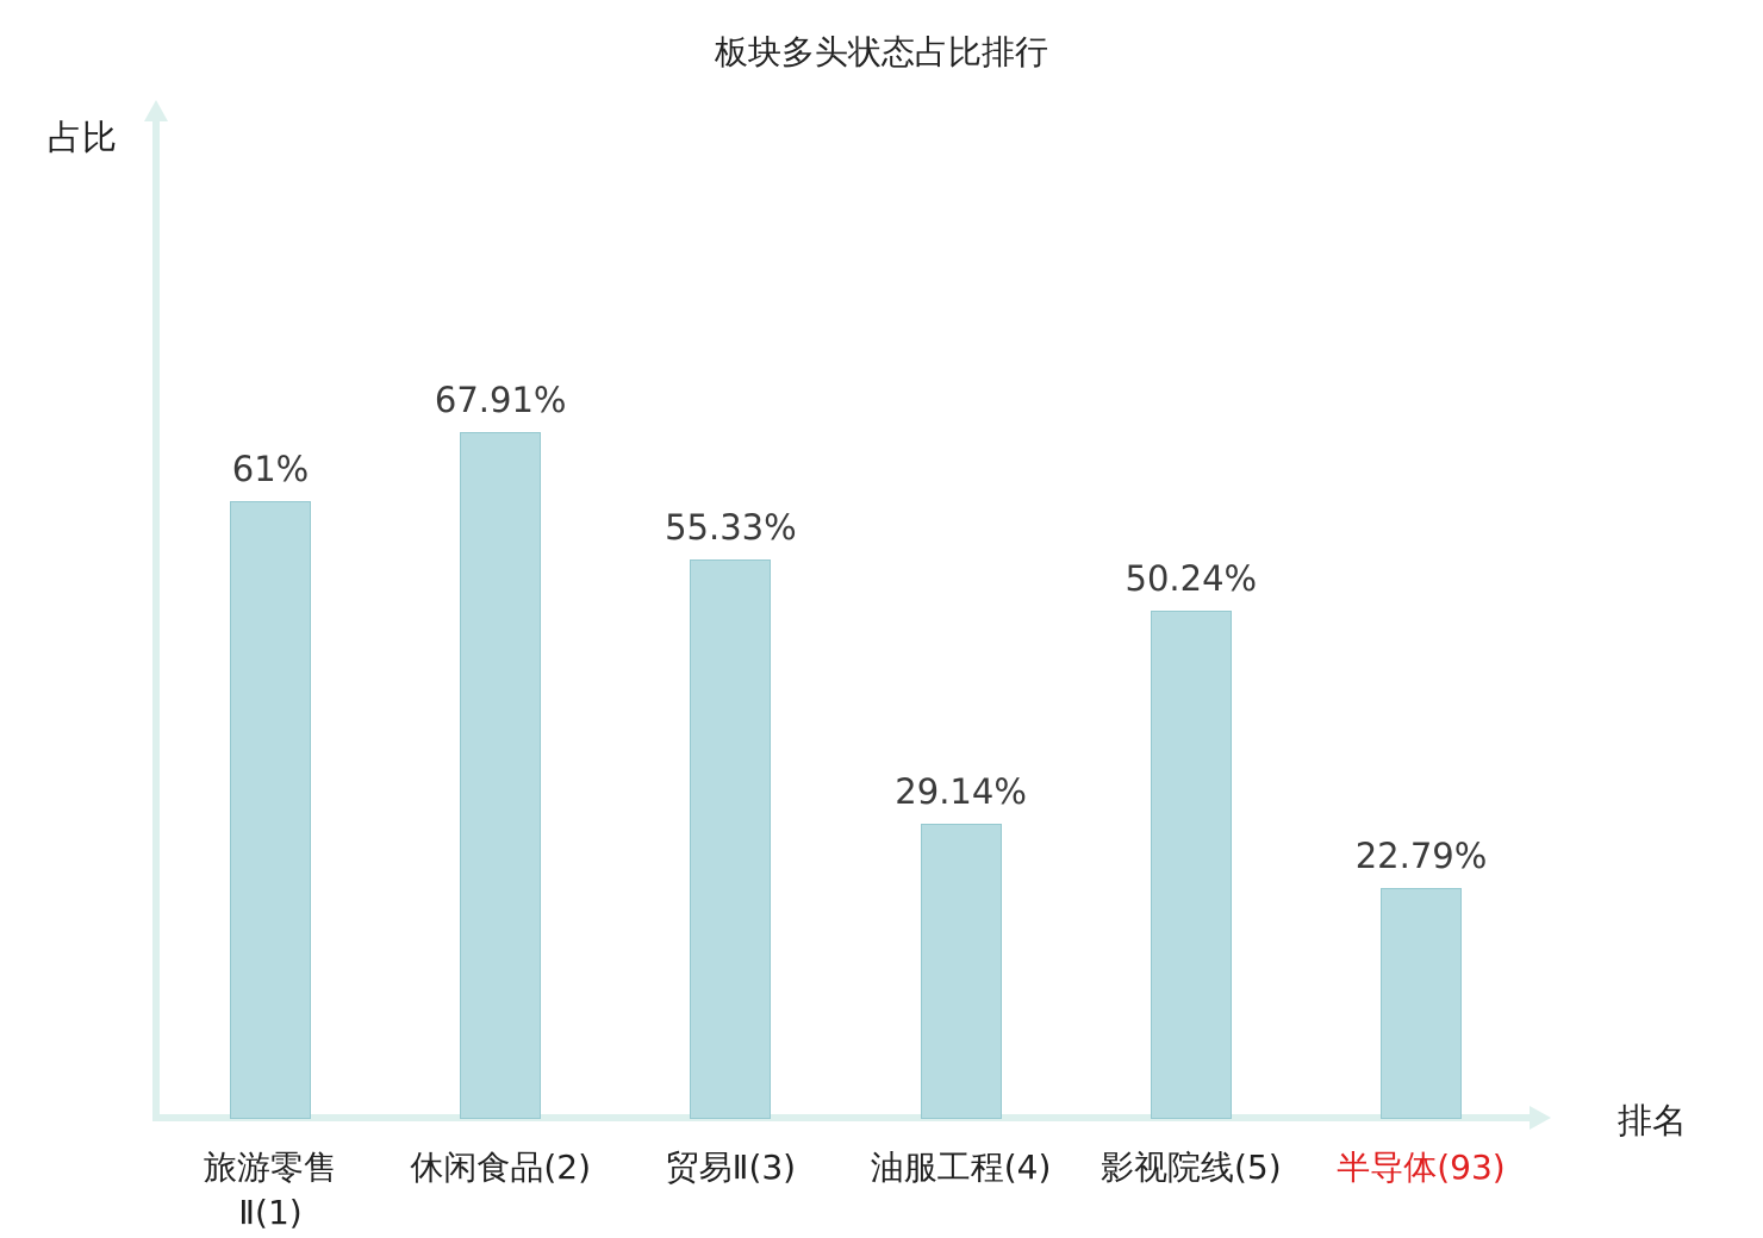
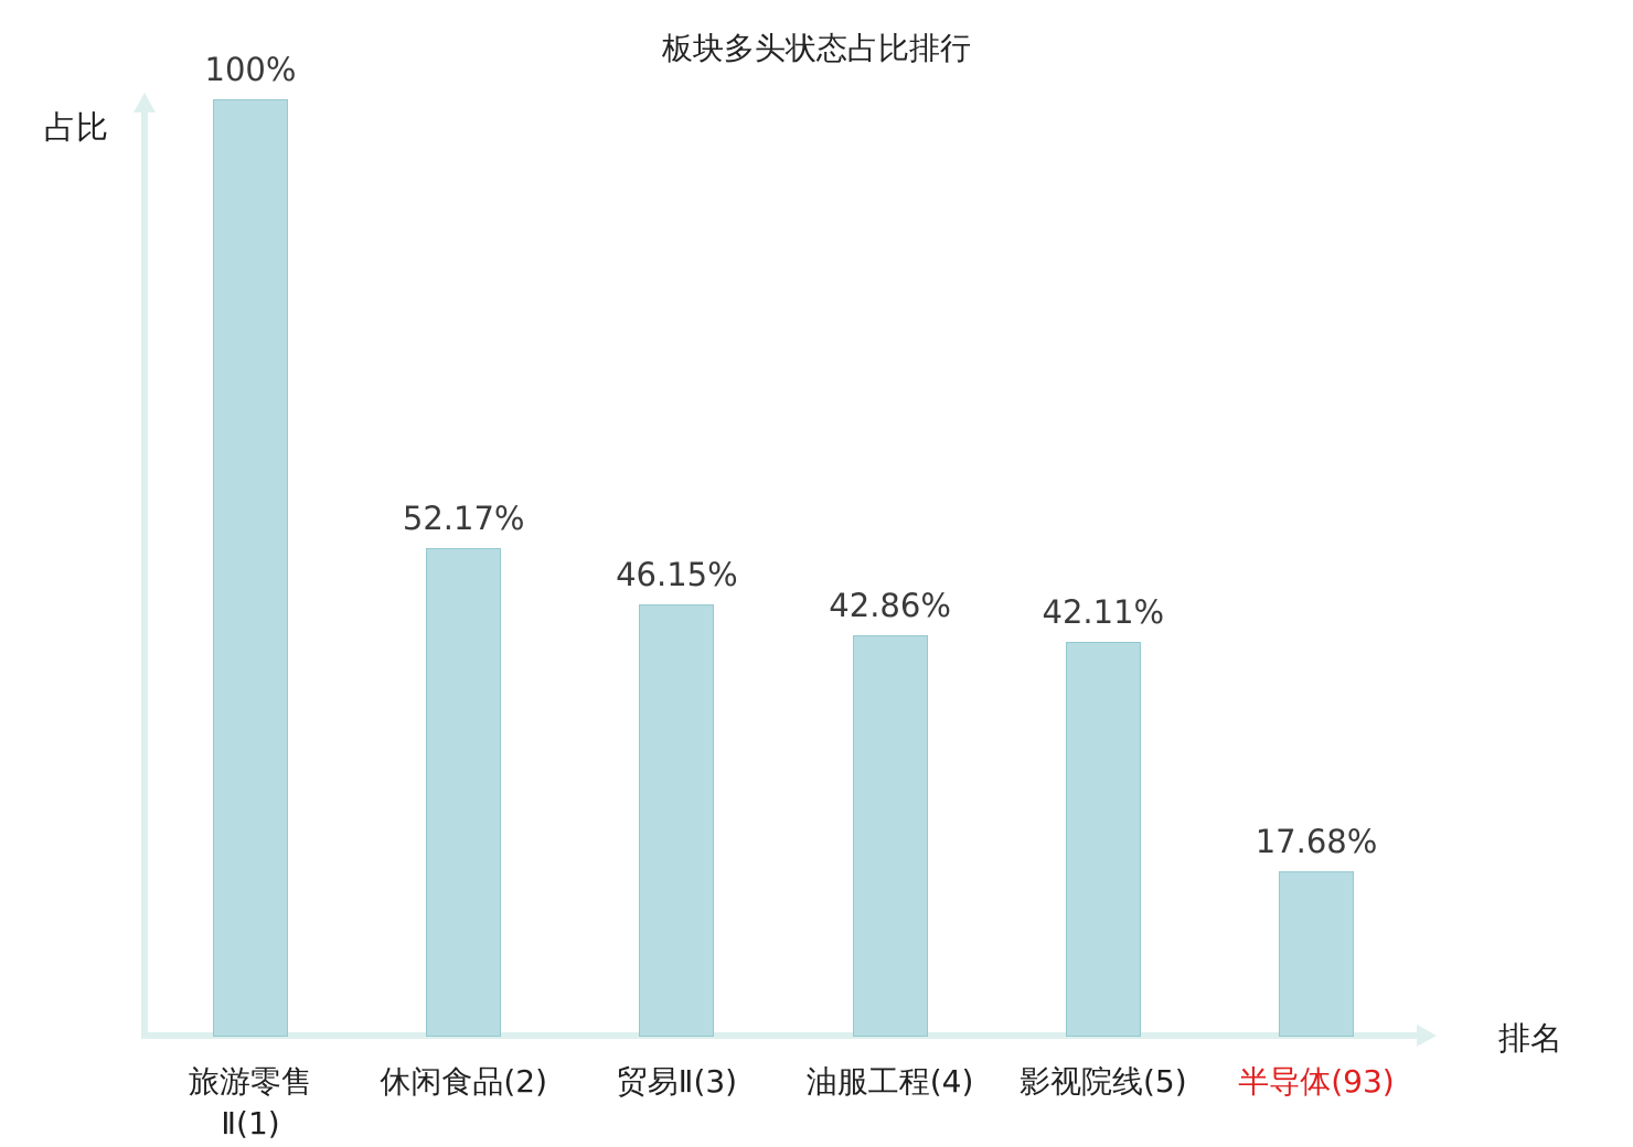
旅游零售 Ⅱ(1): 61% -> 100%
休闲食品(2): 67.91% -> 52.17%
贸易Ⅱ(3): 55.33% -> 46.15%
油服工程(4): 29.14% -> 42.86%
影视院线(5): 50.24% -> 42.11%
半导体(93): 22.79% -> 17.68%
